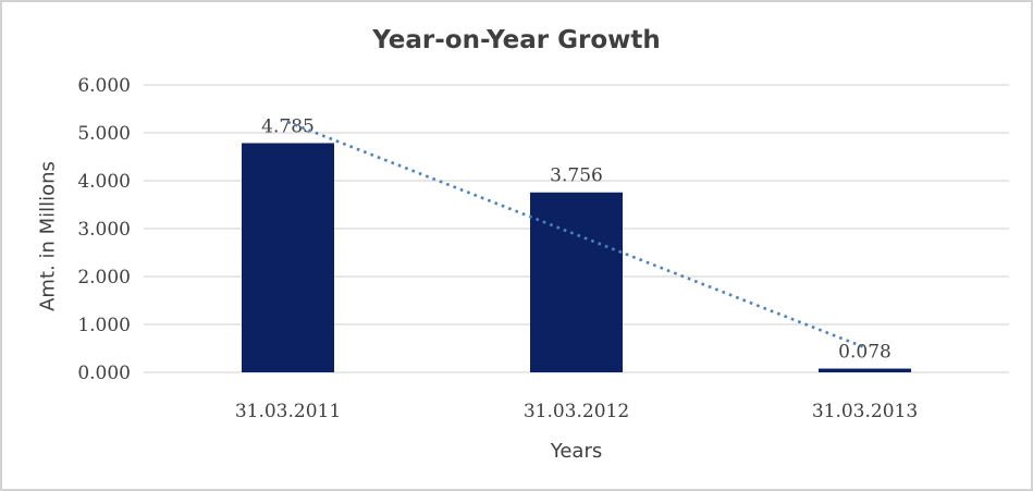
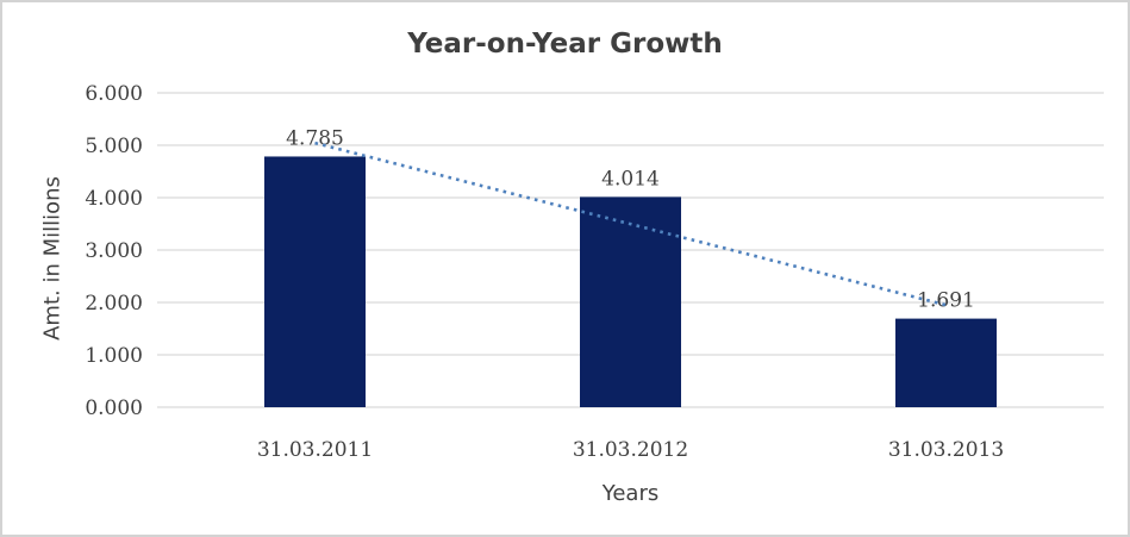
31.03.2012: 3.756 -> 4.014
31.03.2013: 0.078 -> 1.691
